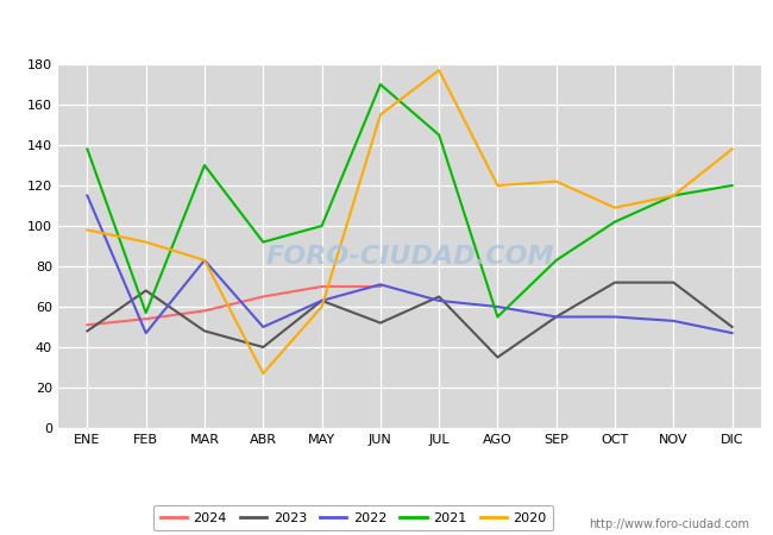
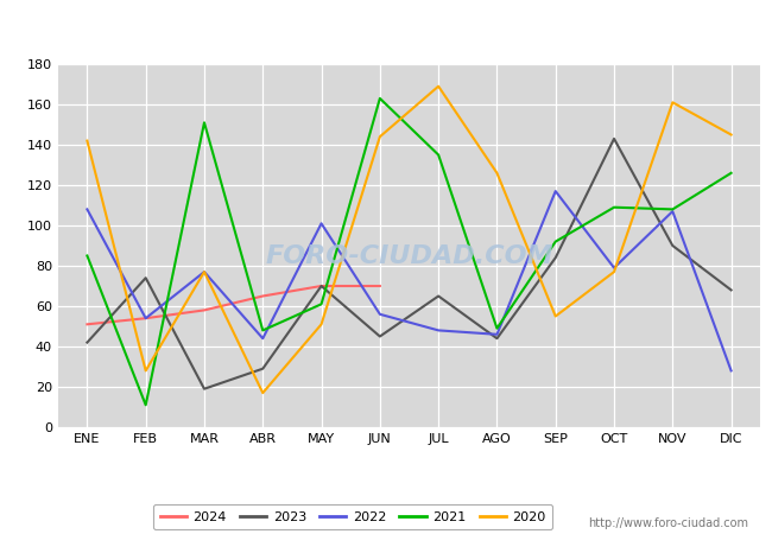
2023/ENE: 48 -> 42
2022/ENE: 115 -> 108
2021/ENE: 138 -> 85
2020/ENE: 98 -> 142
2023/FEB: 68 -> 74
2022/FEB: 47 -> 54
2021/FEB: 57 -> 11
2020/FEB: 92 -> 28
2023/MAR: 48 -> 19
2022/MAR: 83 -> 77
2021/MAR: 130 -> 151
2020/MAR: 83 -> 77
2023/ABR: 40 -> 29
2022/ABR: 50 -> 44
2021/ABR: 92 -> 48
2020/ABR: 27 -> 17
2023/MAY: 63 -> 70
2022/MAY: 63 -> 101
2021/MAY: 100 -> 61
2020/MAY: 60 -> 51
2023/JUN: 52 -> 45
2022/JUN: 71 -> 56
2021/JUN: 170 -> 163
2020/JUN: 155 -> 144
2022/JUL: 63 -> 48
2021/JUL: 145 -> 135
2020/JUL: 177 -> 169
2023/AGO: 35 -> 44
2022/AGO: 60 -> 46
2021/AGO: 55 -> 49
2020/AGO: 120 -> 126
2023/SEP: 55 -> 84
2022/SEP: 55 -> 117
2021/SEP: 83 -> 92
2020/SEP: 122 -> 55
2023/OCT: 72 -> 143
2022/OCT: 55 -> 79
2021/OCT: 102 -> 109
2020/OCT: 109 -> 77
2023/NOV: 72 -> 90
2022/NOV: 53 -> 107
2021/NOV: 115 -> 108
2020/NOV: 115 -> 161
2023/DIC: 50 -> 68
2022/DIC: 47 -> 28
2021/DIC: 120 -> 126
2020/DIC: 138 -> 145
